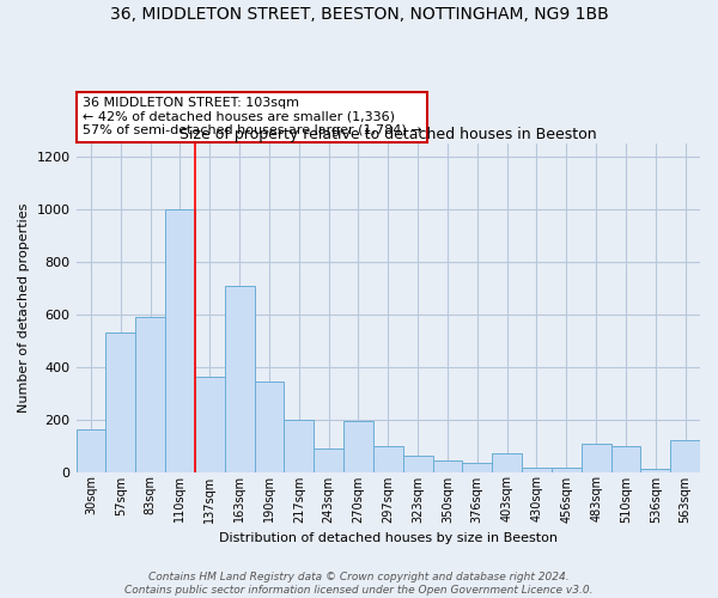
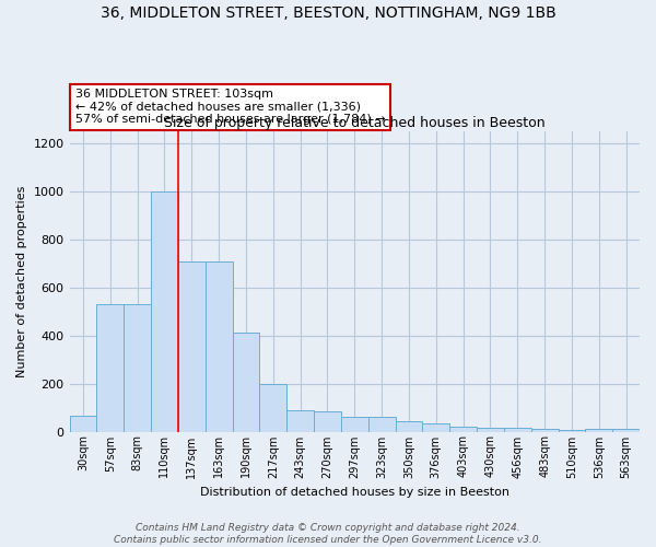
30sqm: 160 -> 65
83sqm: 590 -> 530
137sqm: 360 -> 710
190sqm: 345 -> 410
270sqm: 195 -> 85
297sqm: 100 -> 60
403sqm: 70 -> 20
483sqm: 105 -> 10
510sqm: 100 -> 5
563sqm: 120 -> 10
